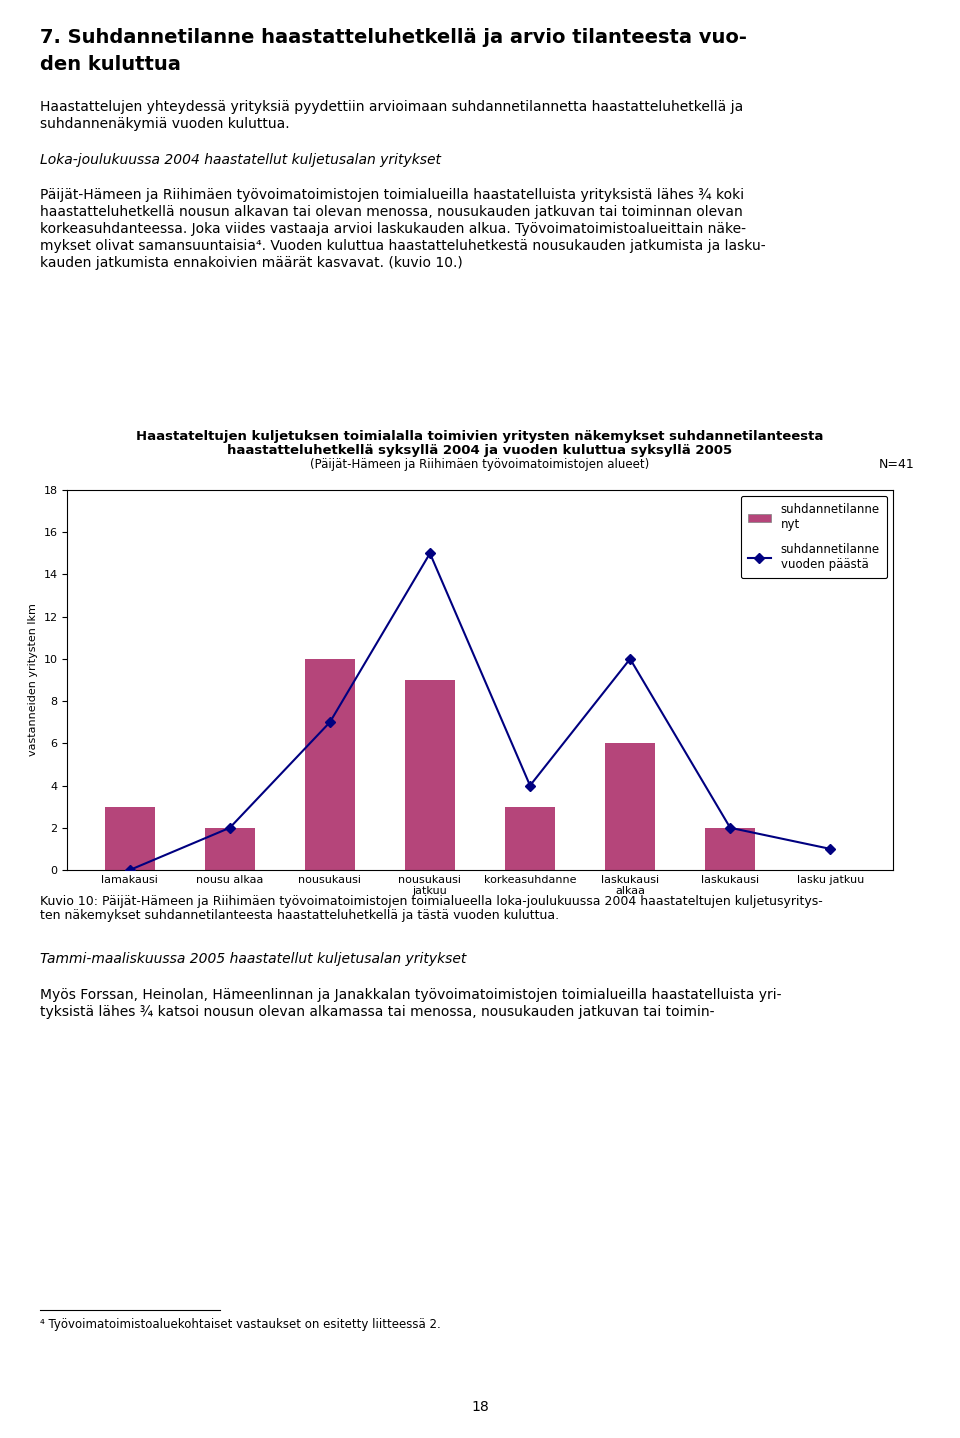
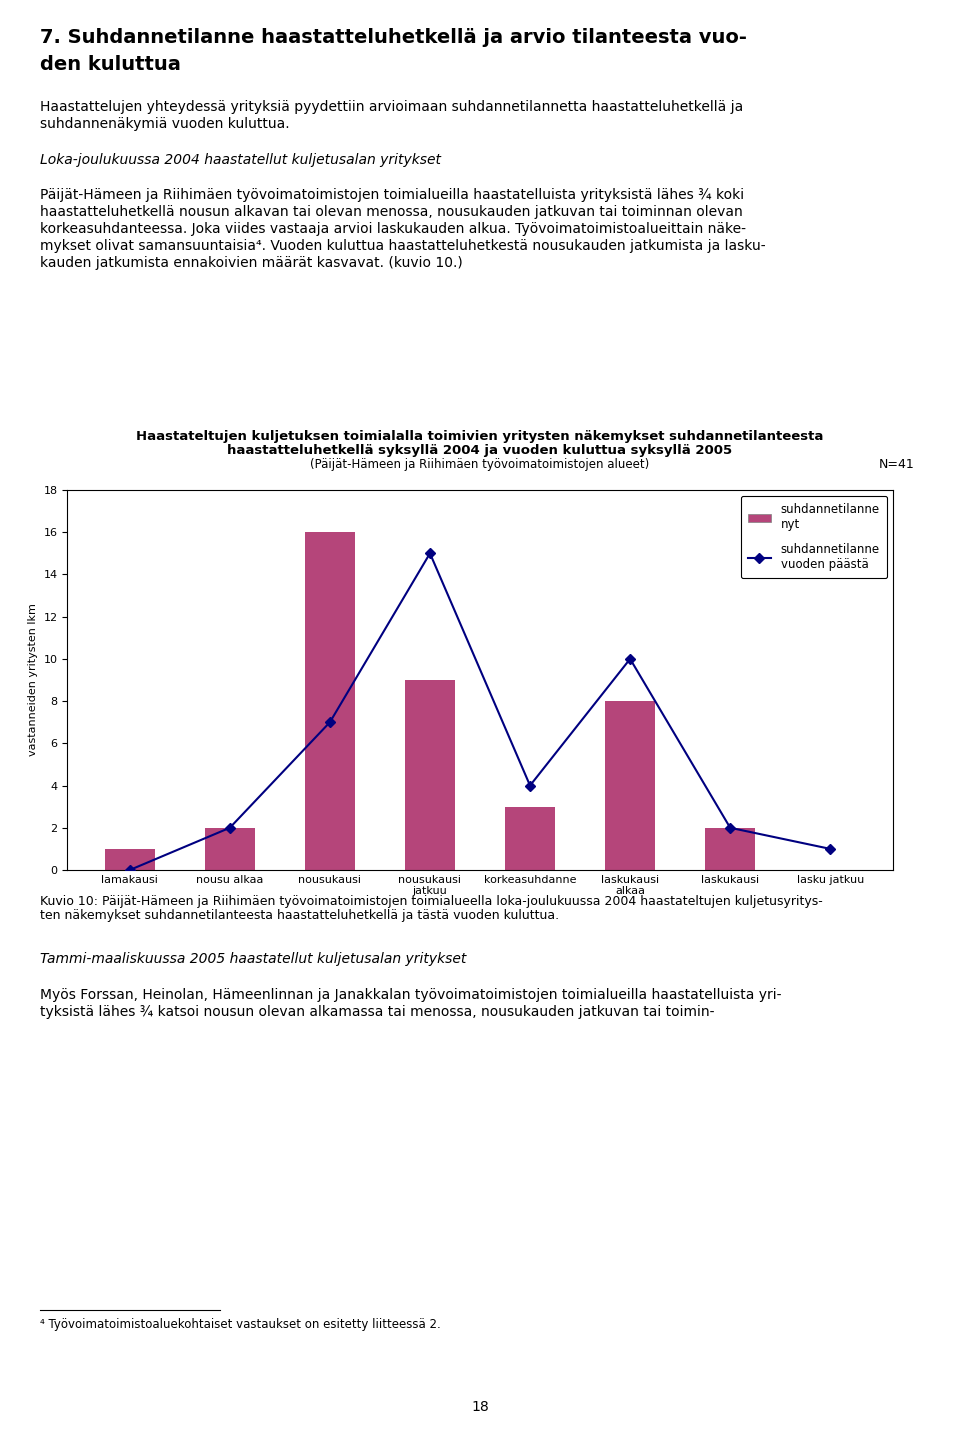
suhdannetilanne nyt/lamakausi: 3 -> 1
suhdannetilanne nyt/nousukausi: 10 -> 16
suhdannetilanne nyt/laskukausi alkaa: 6 -> 8
